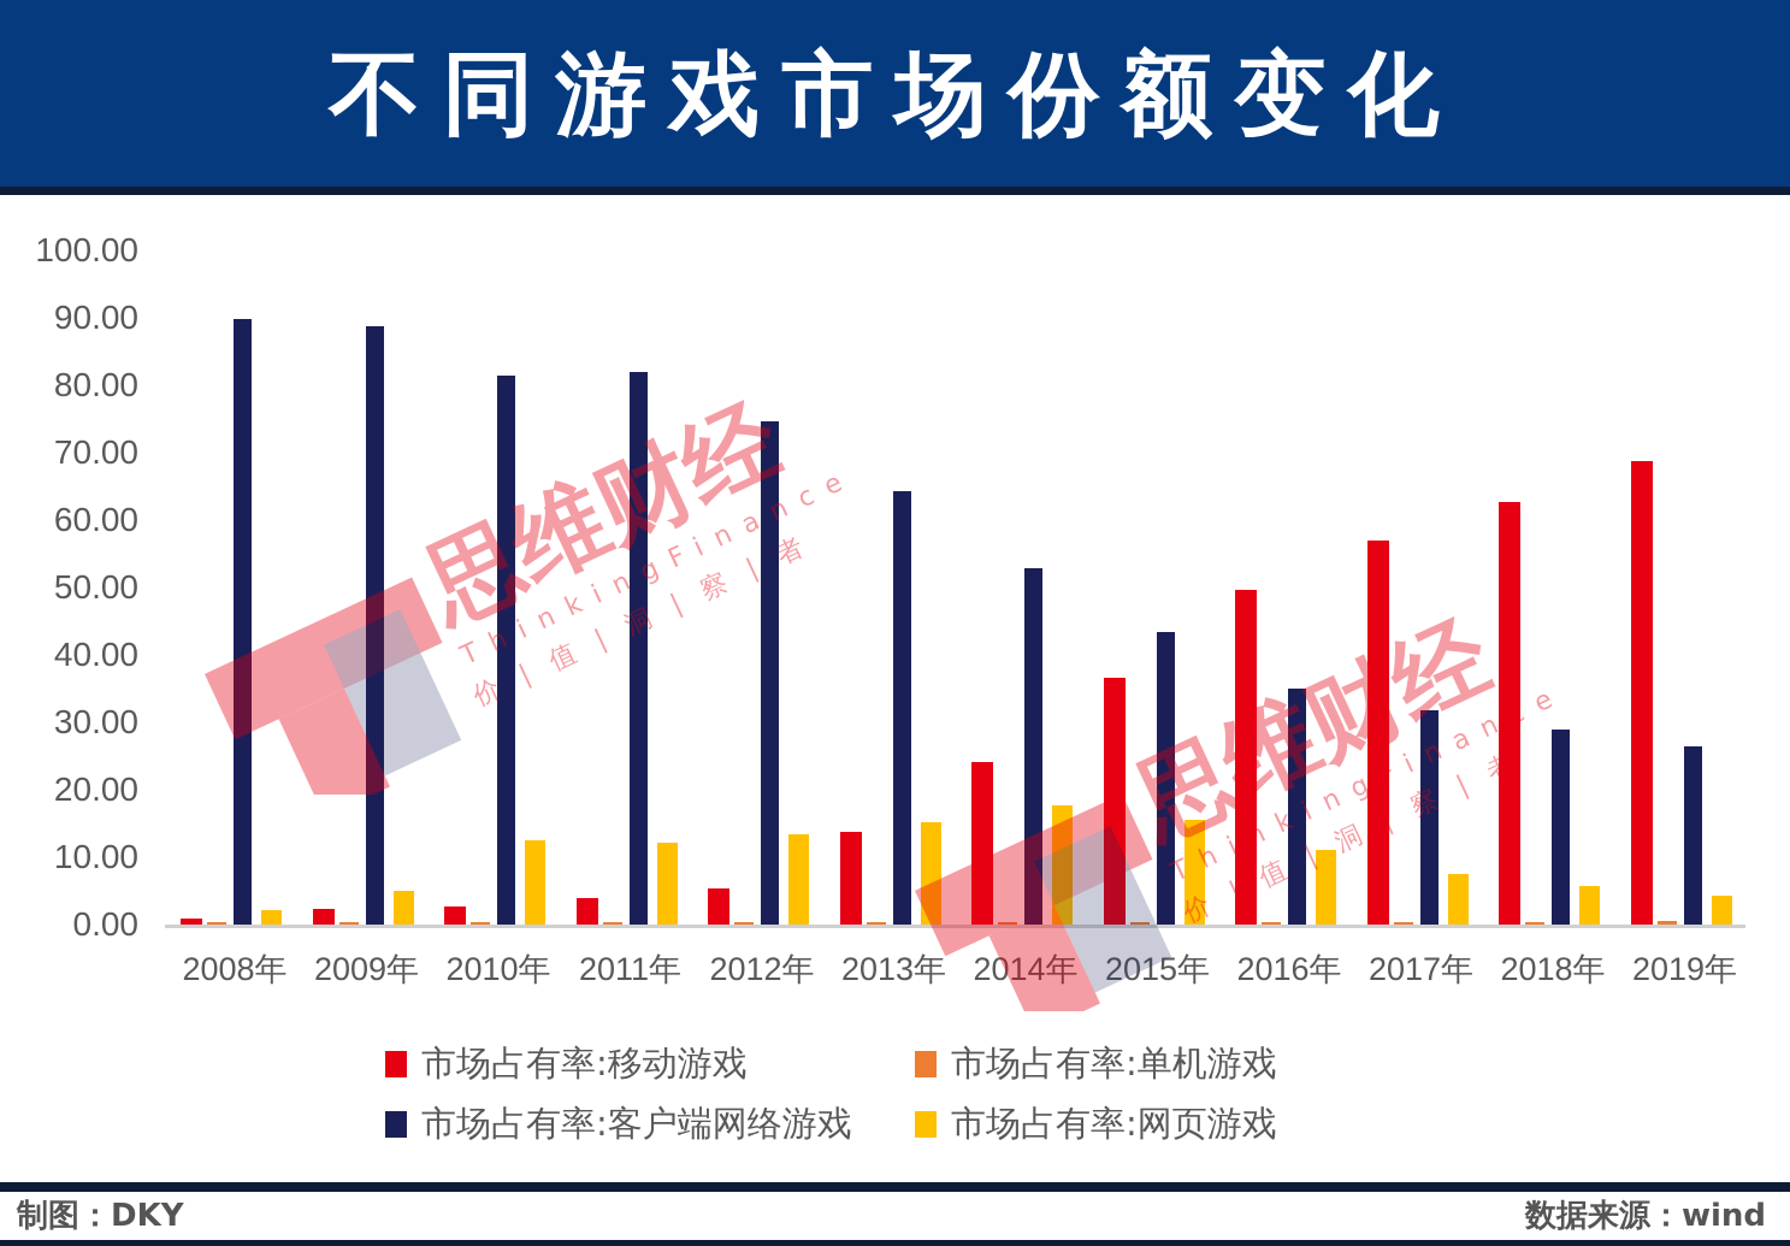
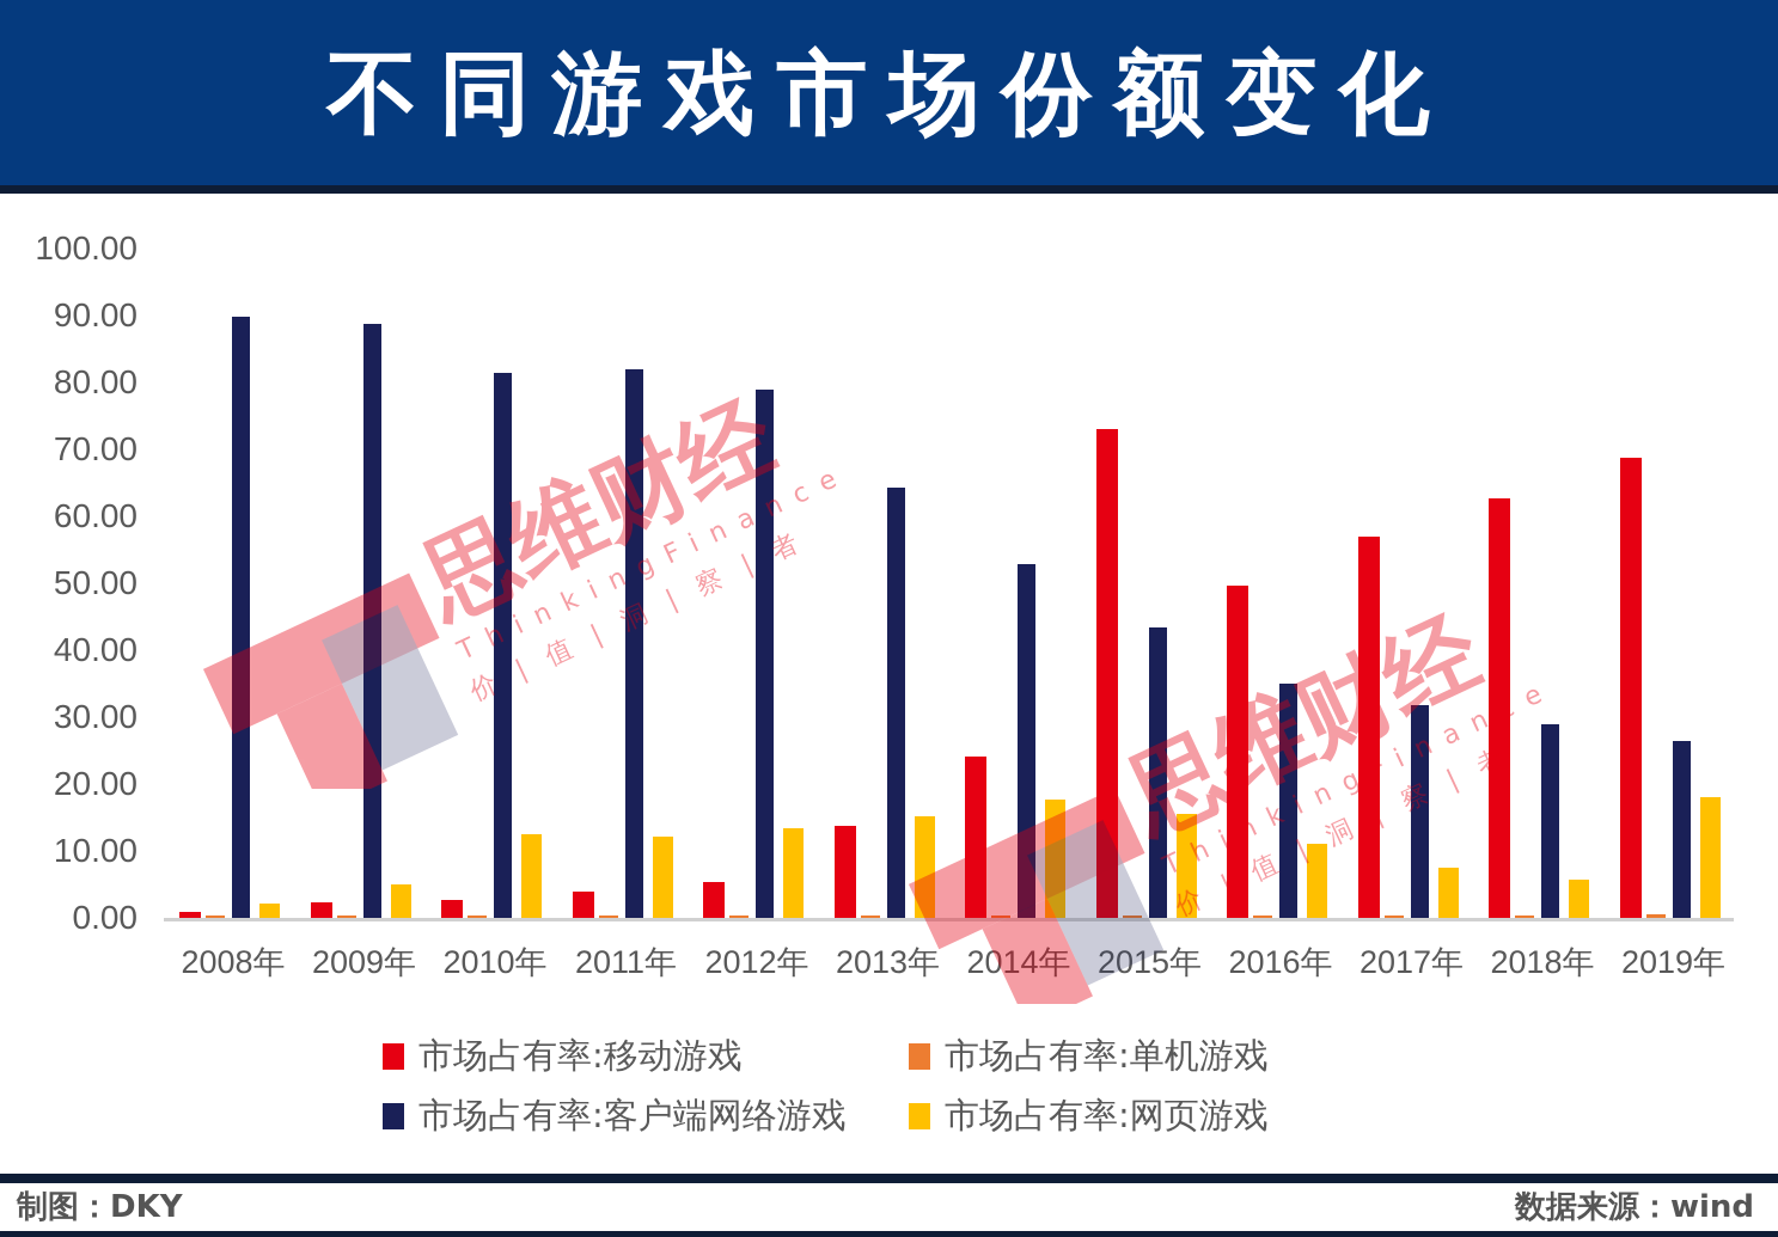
市场占有率:客户端网络游戏/2012年: 75 -> 79
市场占有率:移动游戏/2015年: 37 -> 73
市场占有率:网页游戏/2019年: 4 -> 18
